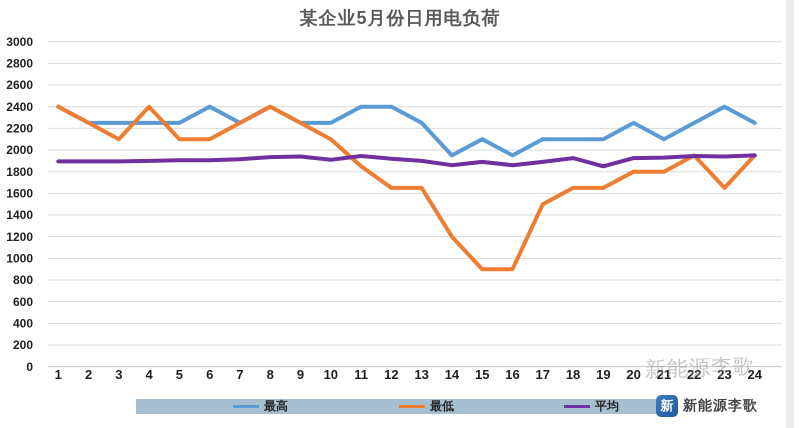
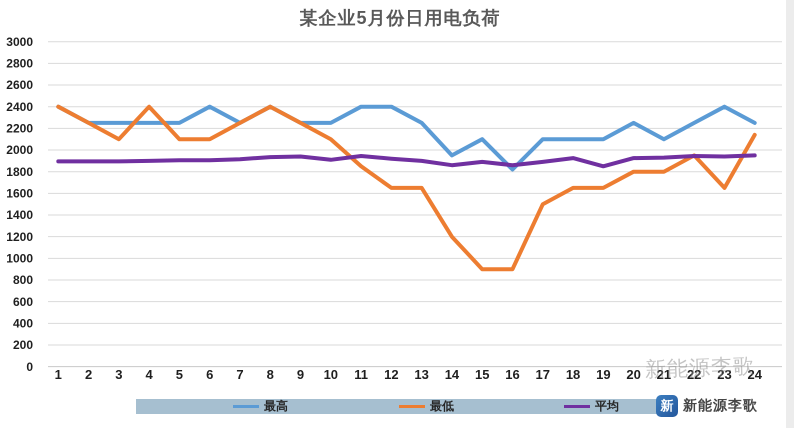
最高/16: 1950 -> 1820
最低/24: 1950 -> 2140
